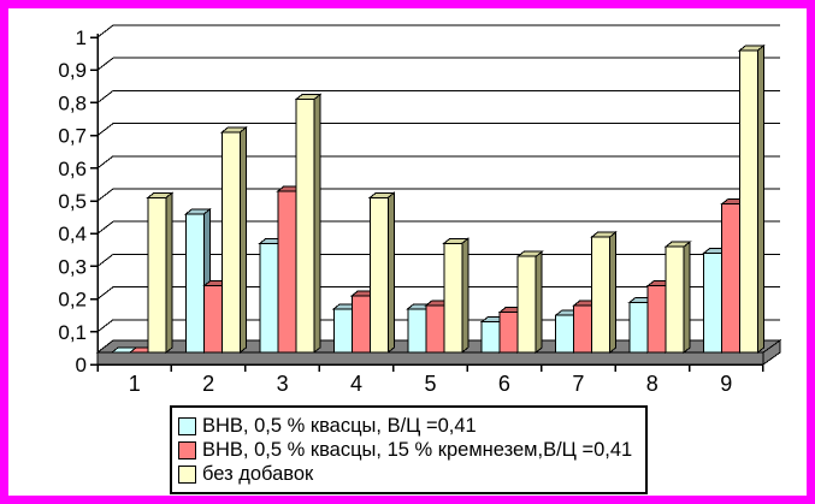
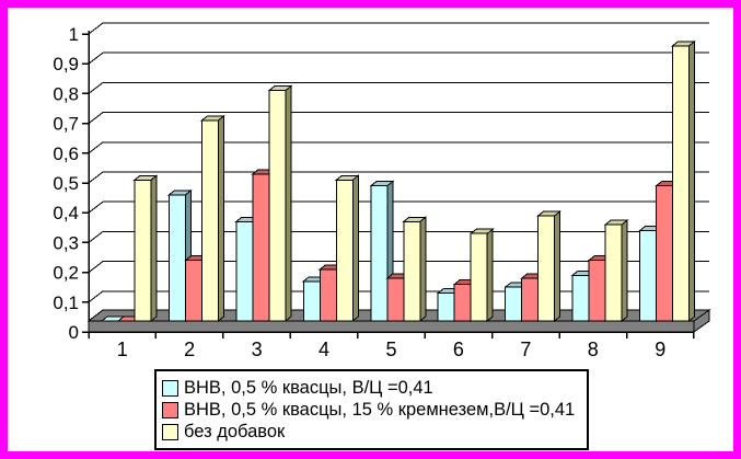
ВНВ, 0,5 % квасцы, В/Ц =0,41/5: 0,17 -> 0,49
